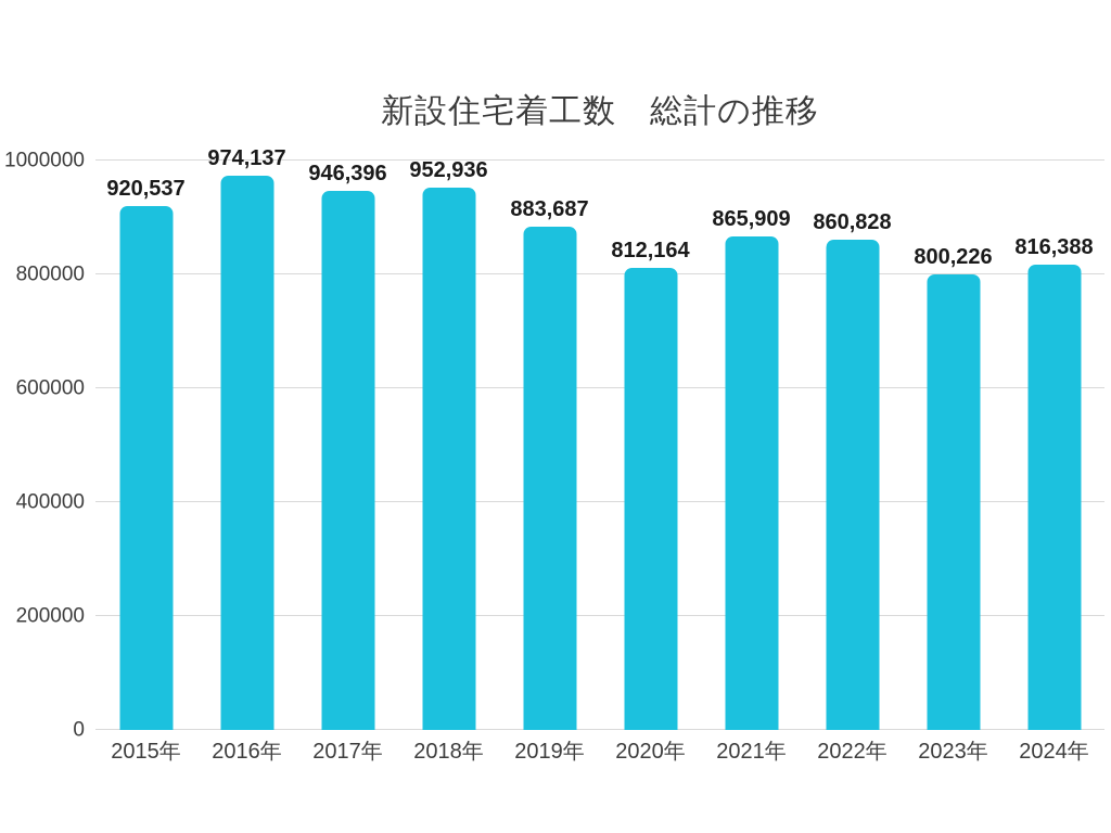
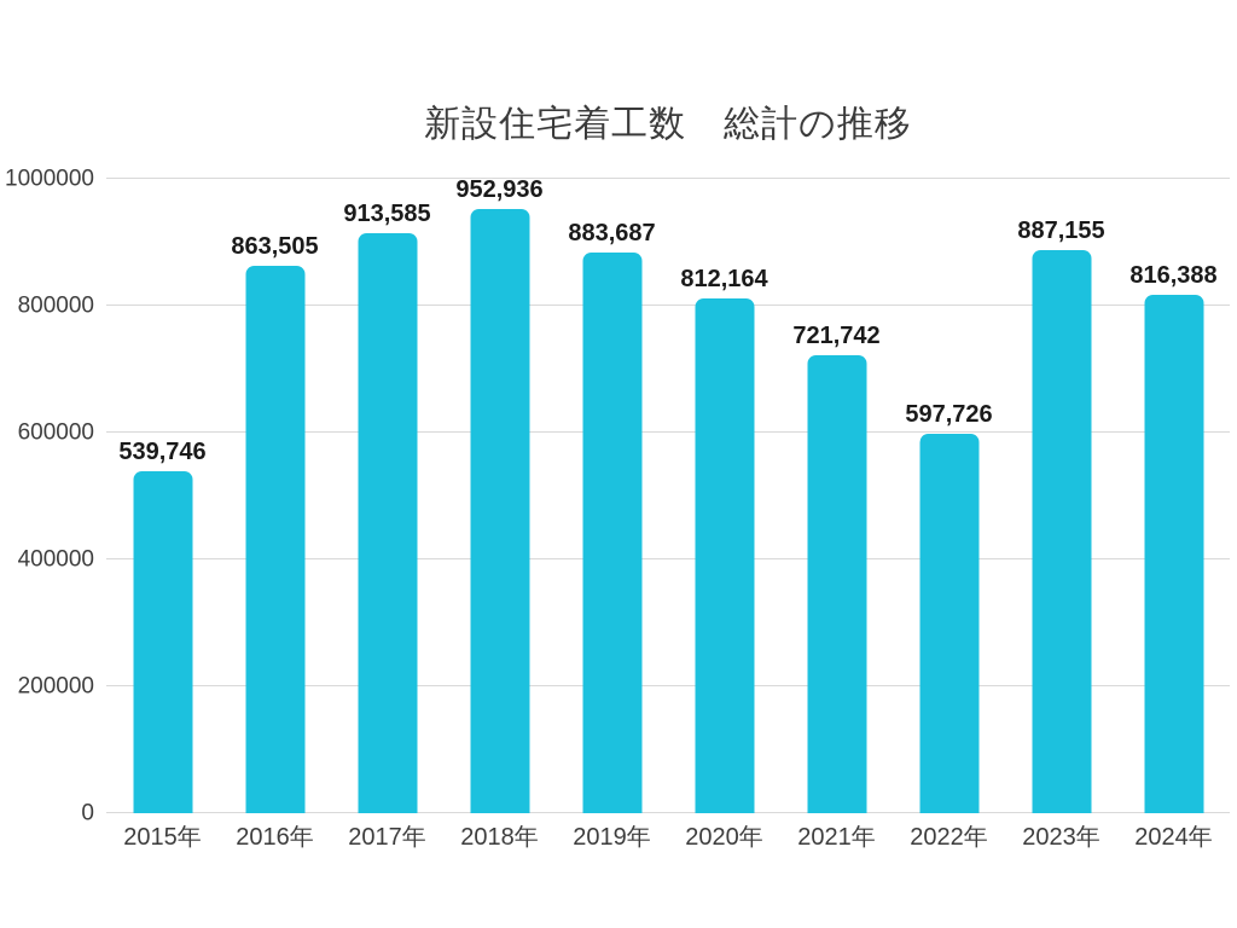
2015年: 920,537 -> 539,746
2016年: 974,137 -> 863,505
2017年: 946,396 -> 913,585
2021年: 865,909 -> 721,742
2022年: 860,828 -> 597,726
2023年: 800,226 -> 887,155
